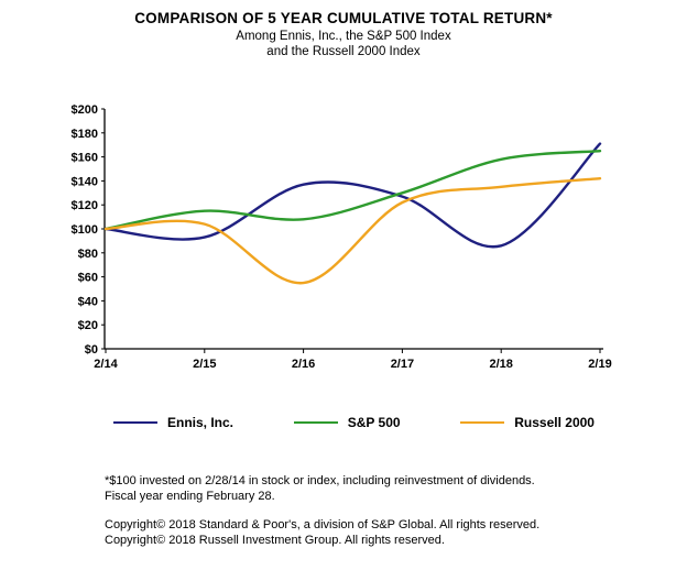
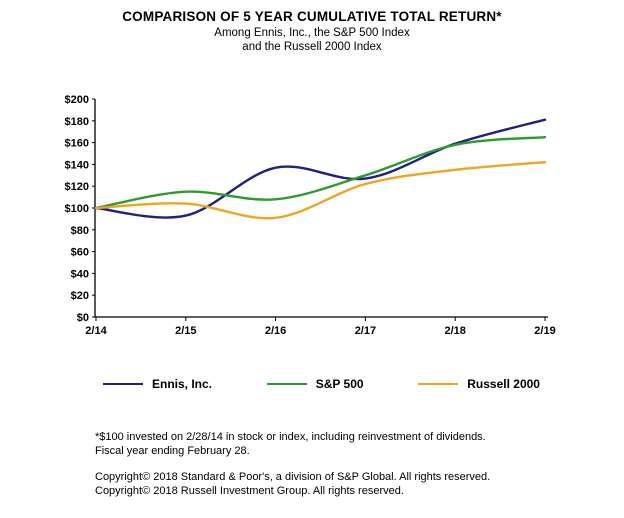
Russell 2000/2/16: $55 -> $91
Ennis, Inc./2/18: $86 -> $159
Ennis, Inc./2/19: $171 -> $181
